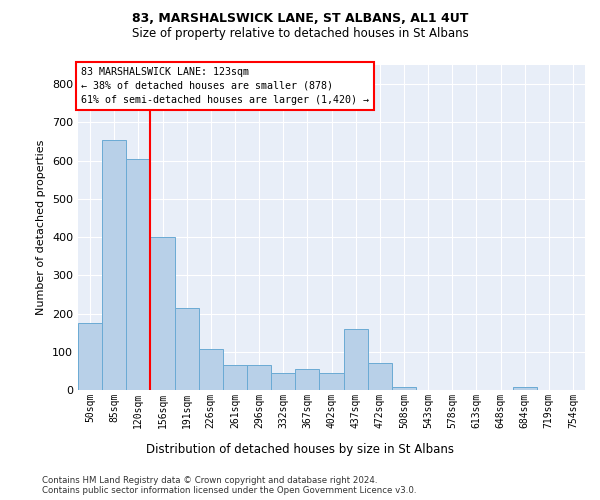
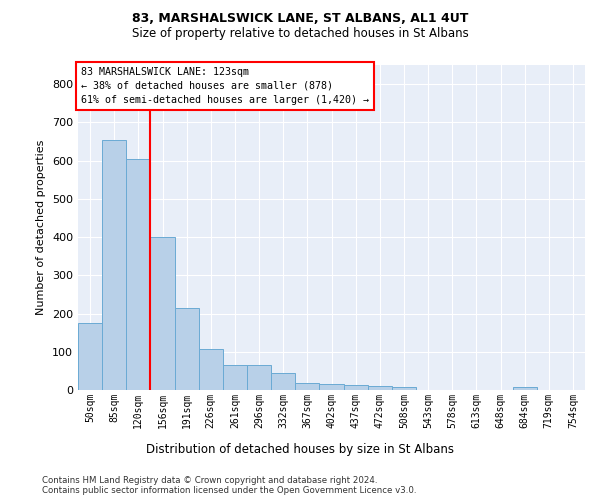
367sqm: 55 -> 18
402sqm: 45 -> 16
437sqm: 160 -> 14
472sqm: 70 -> 10
